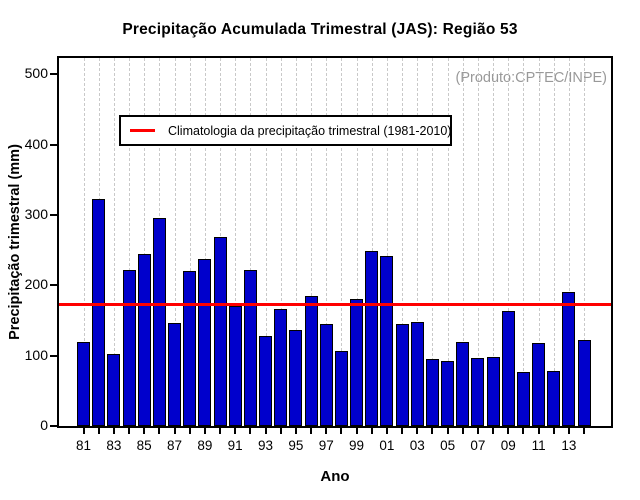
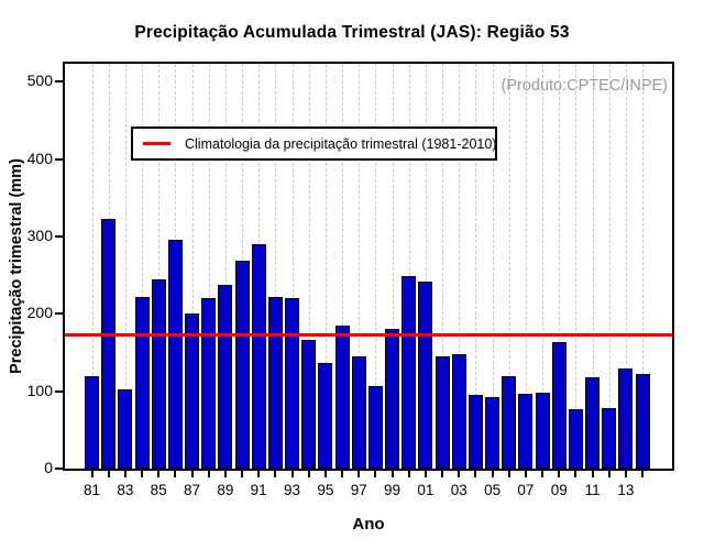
87: 150 -> 200
91: 170 -> 290
93: 130 -> 220
13: 190 -> 130
